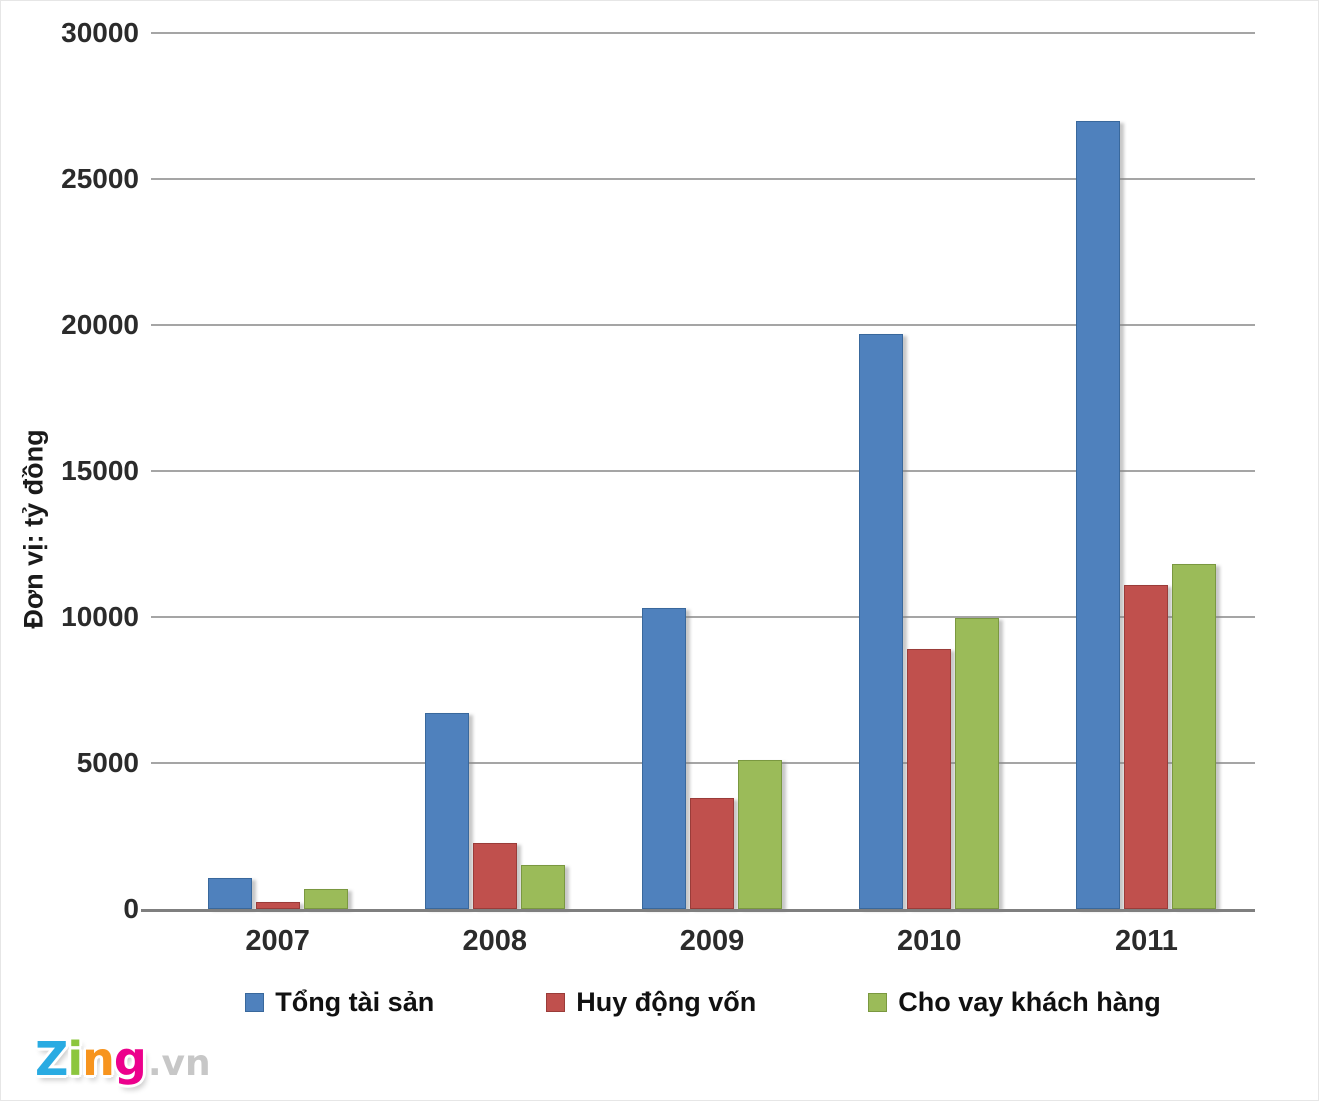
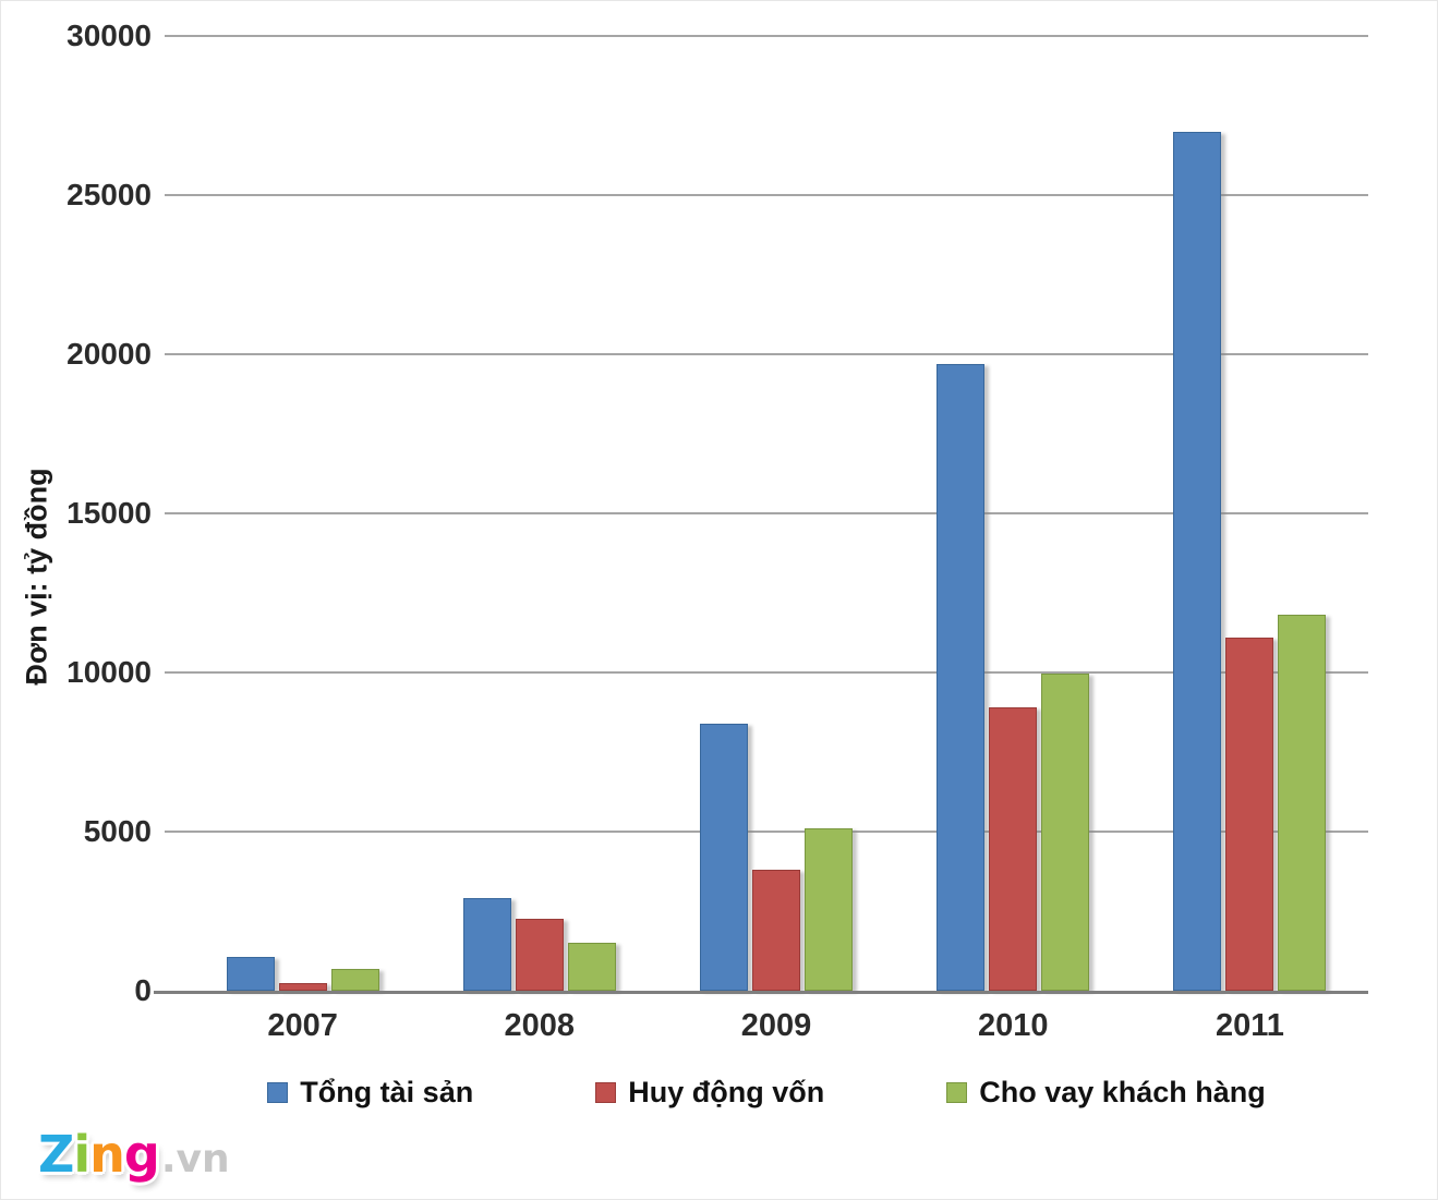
Tổng tài sản/2008: 6700 -> 2900
Tổng tài sản/2009: 10300 -> 8400
